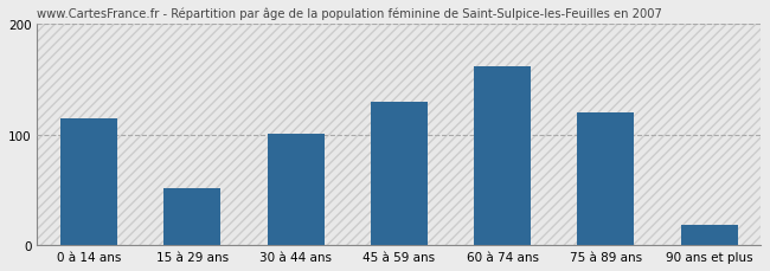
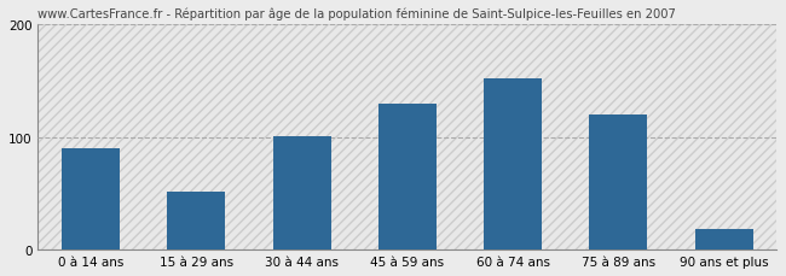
0 à 14 ans: 114 -> 90
60 à 74 ans: 162 -> 152
